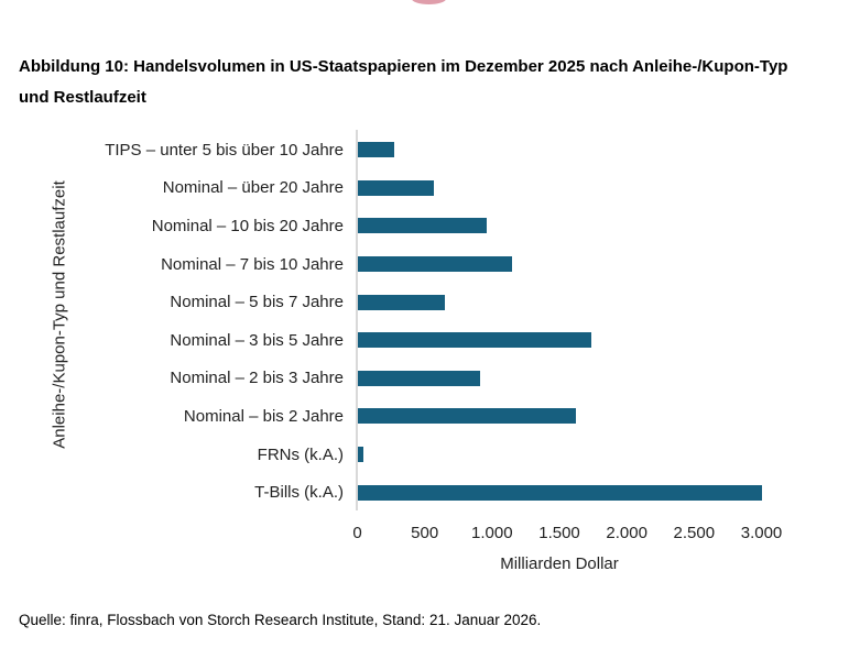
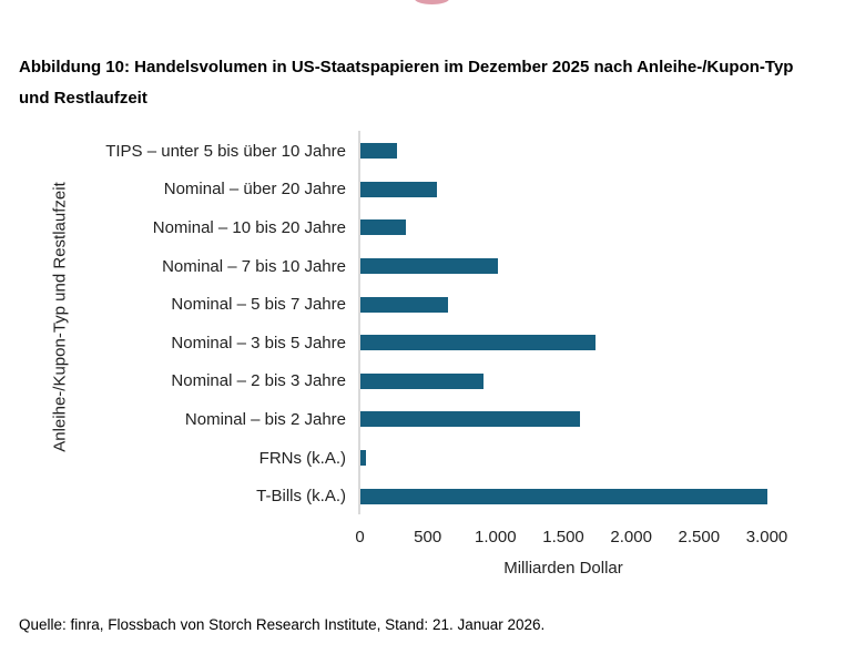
Nominal – 10 bis 20 Jahre: 960 -> 340
Nominal – 7 bis 10 Jahre: 1140 -> 1020
